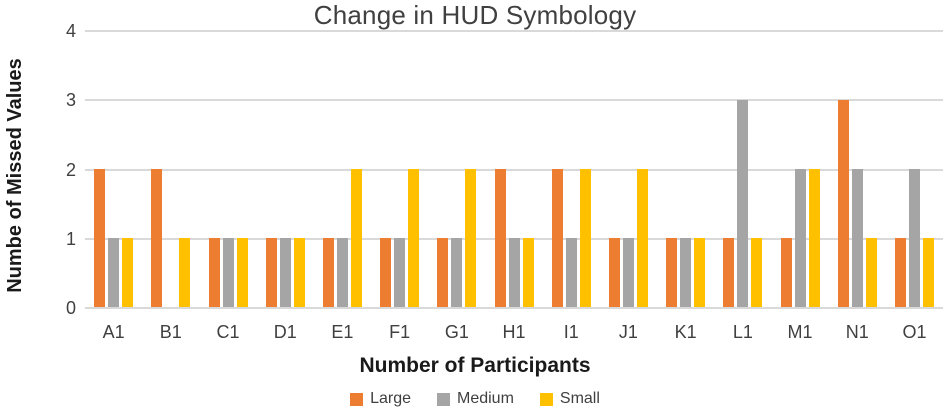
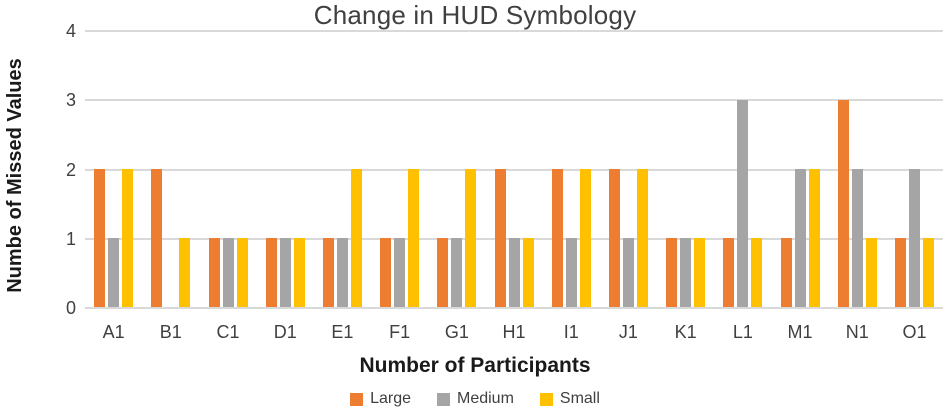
Small/A1: 1 -> 2
Large/J1: 1 -> 2
